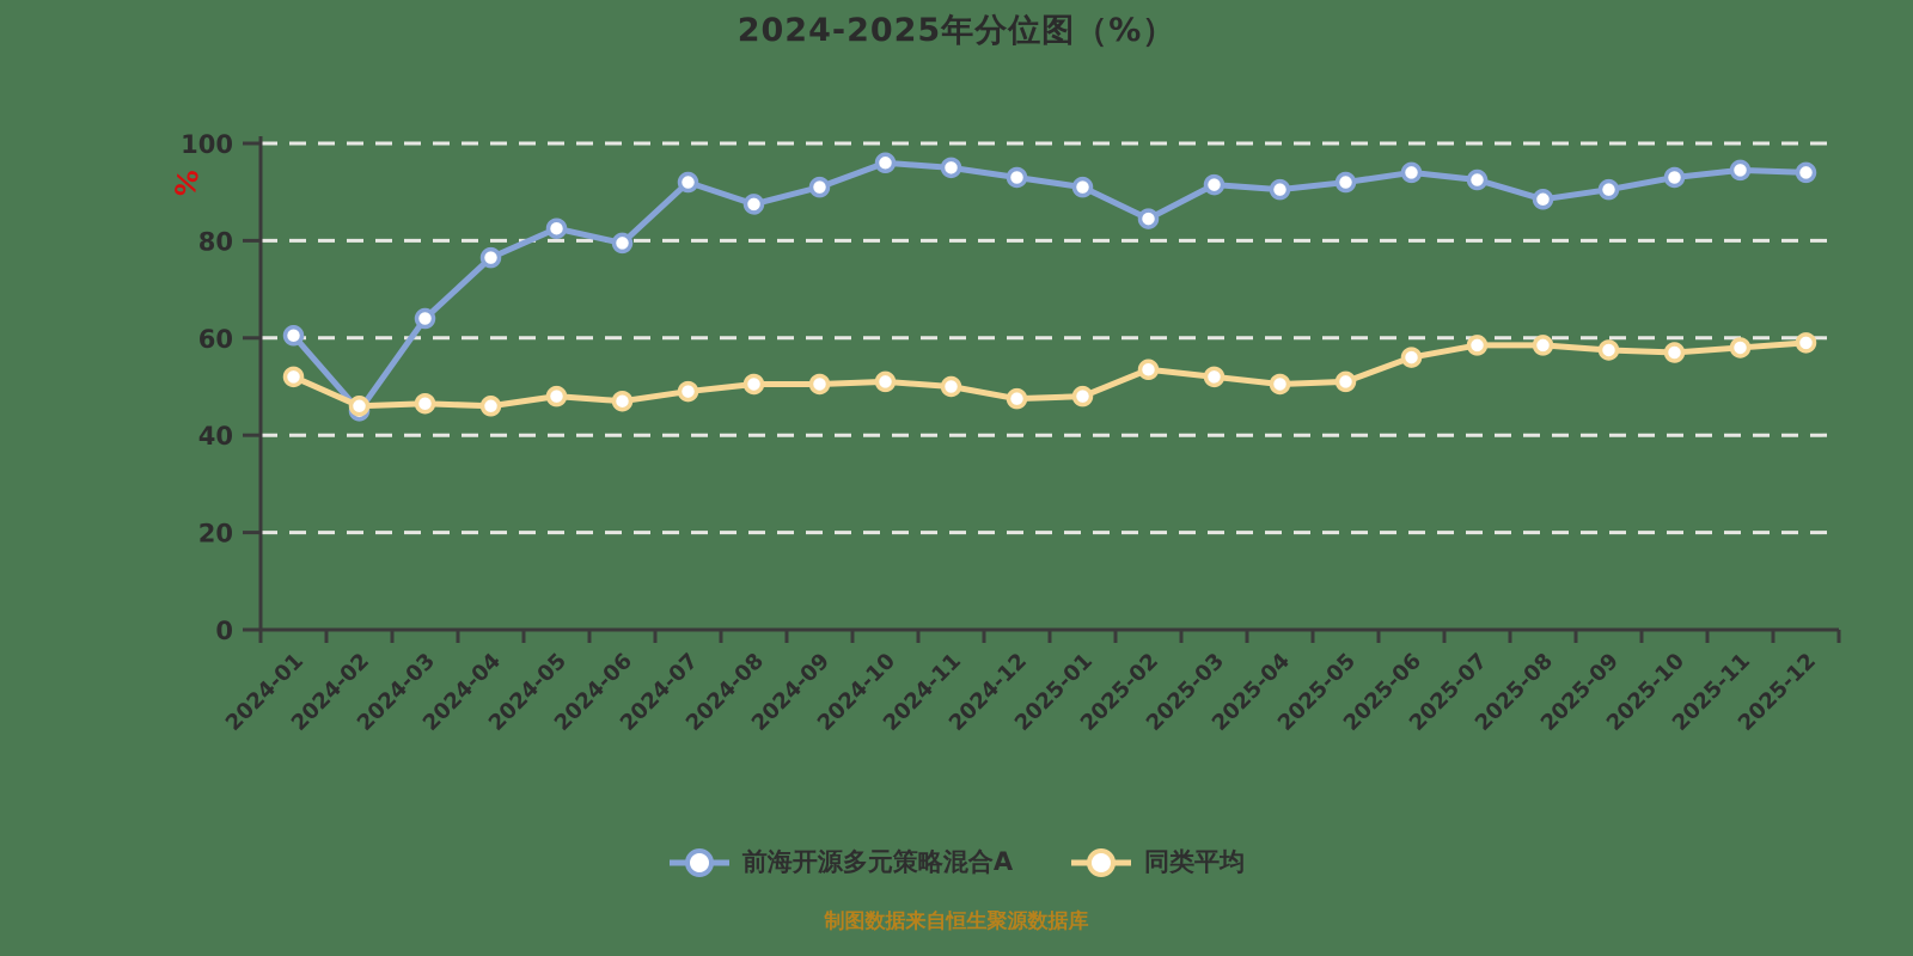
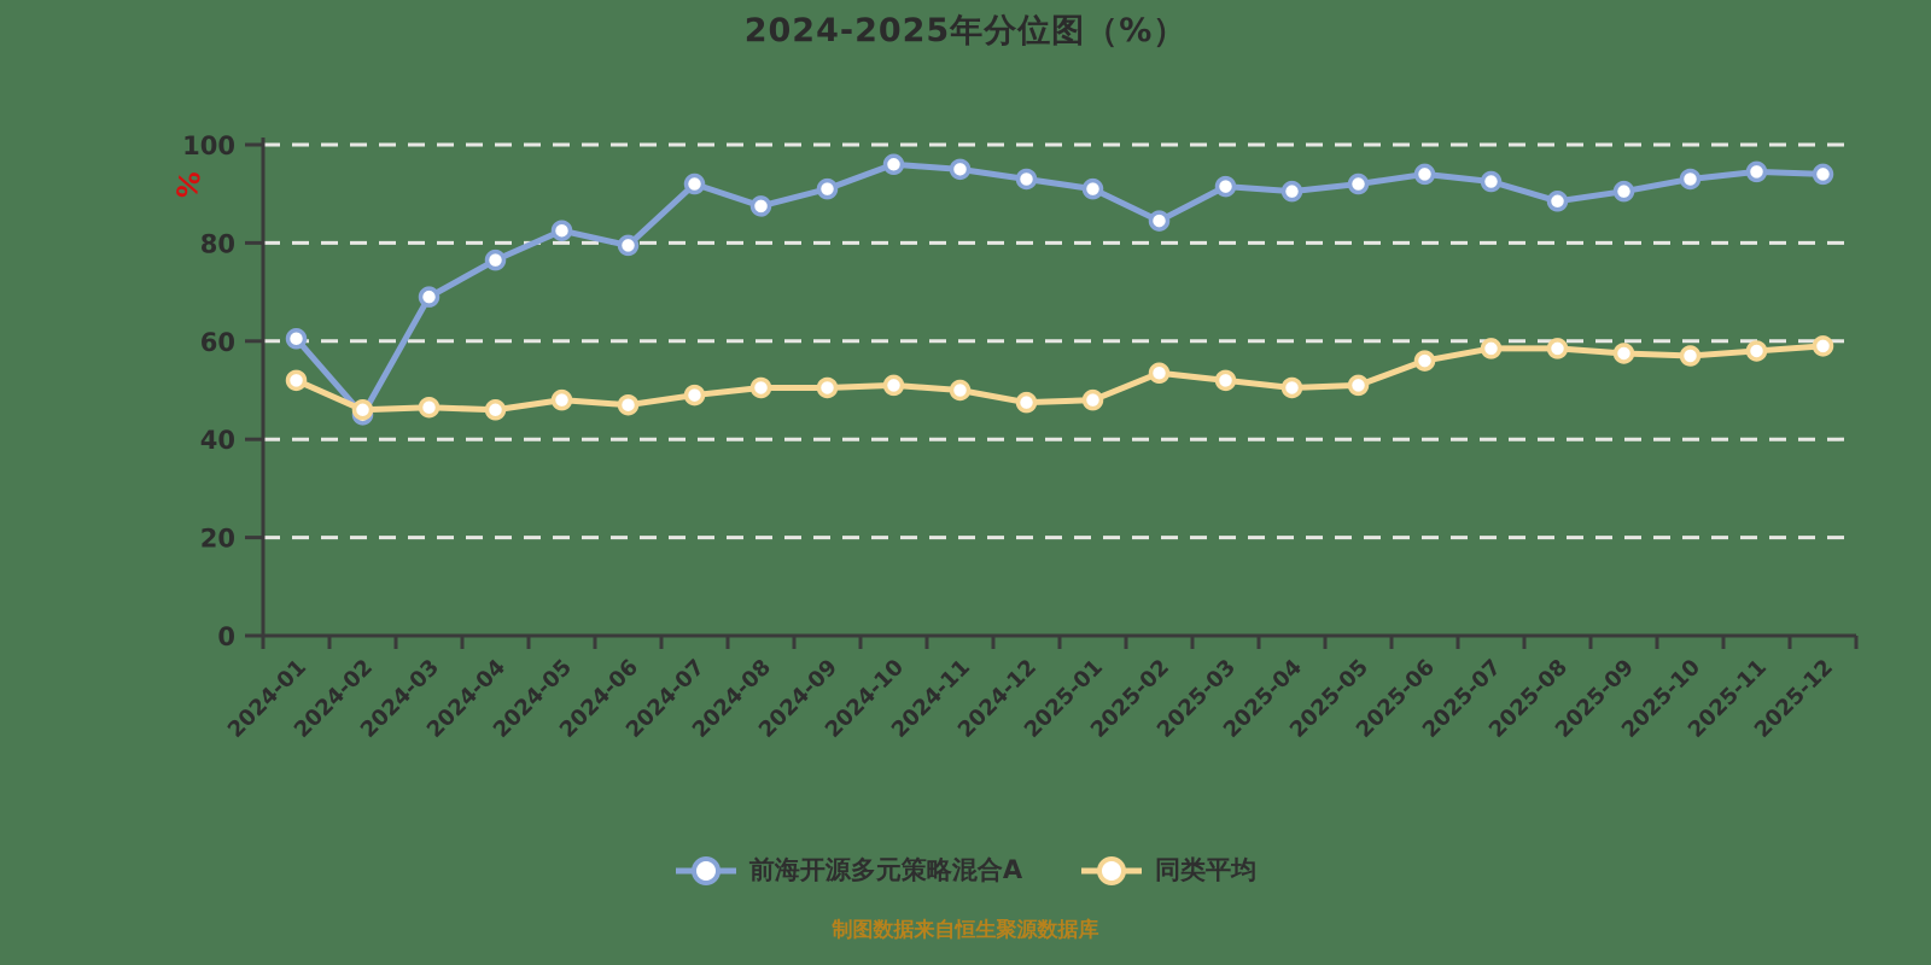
前海开源多元策略混合A/2024-03: 64 -> 69
